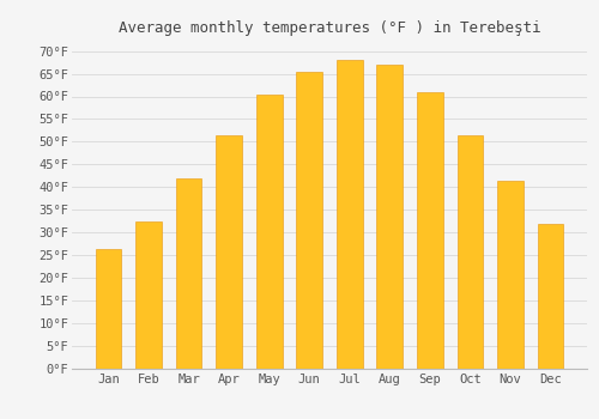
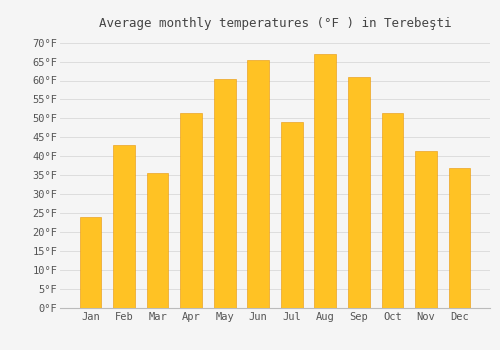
Jan: 26.5°F -> 24.0°F
Feb: 32.5°F -> 43.0°F
Mar: 42.0°F -> 35.5°F
Jul: 68.0°F -> 49.0°F
Dec: 32.0°F -> 37.0°F
